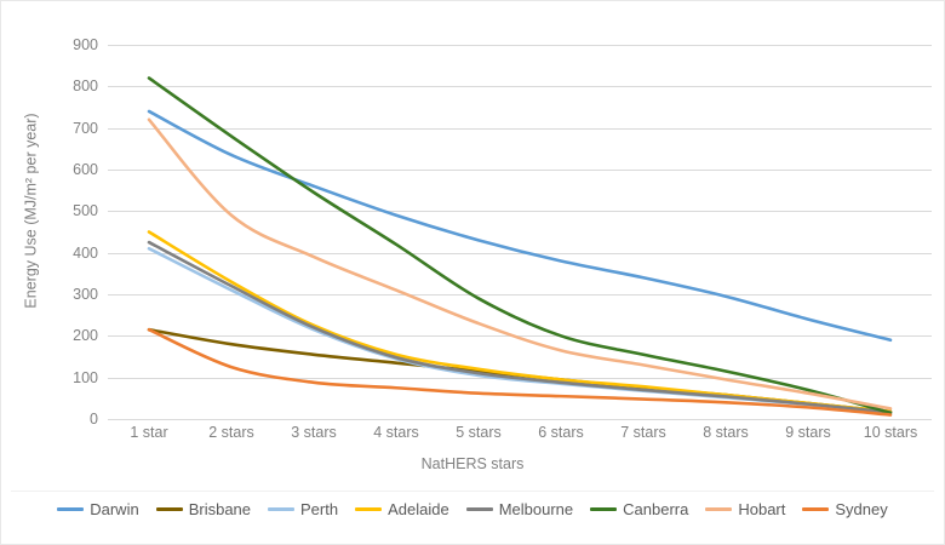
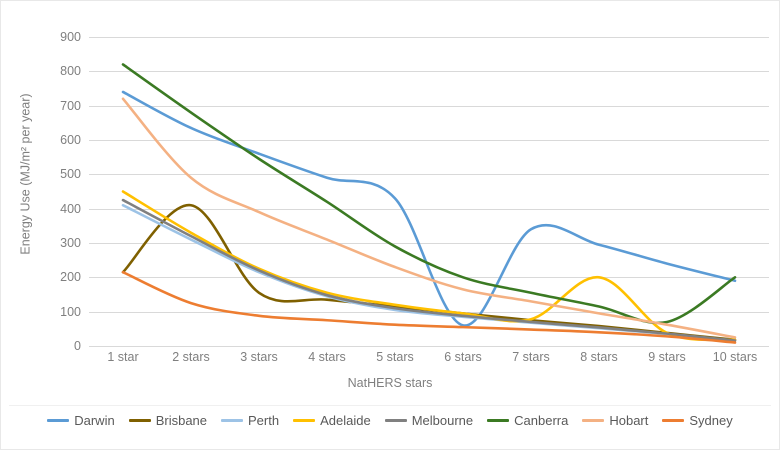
Brisbane/2 stars: 180 -> 410
Darwin/6 stars: 380 -> 60
Adelaide/8 stars: 60 -> 200
Canberra/10 stars: 20 -> 200
